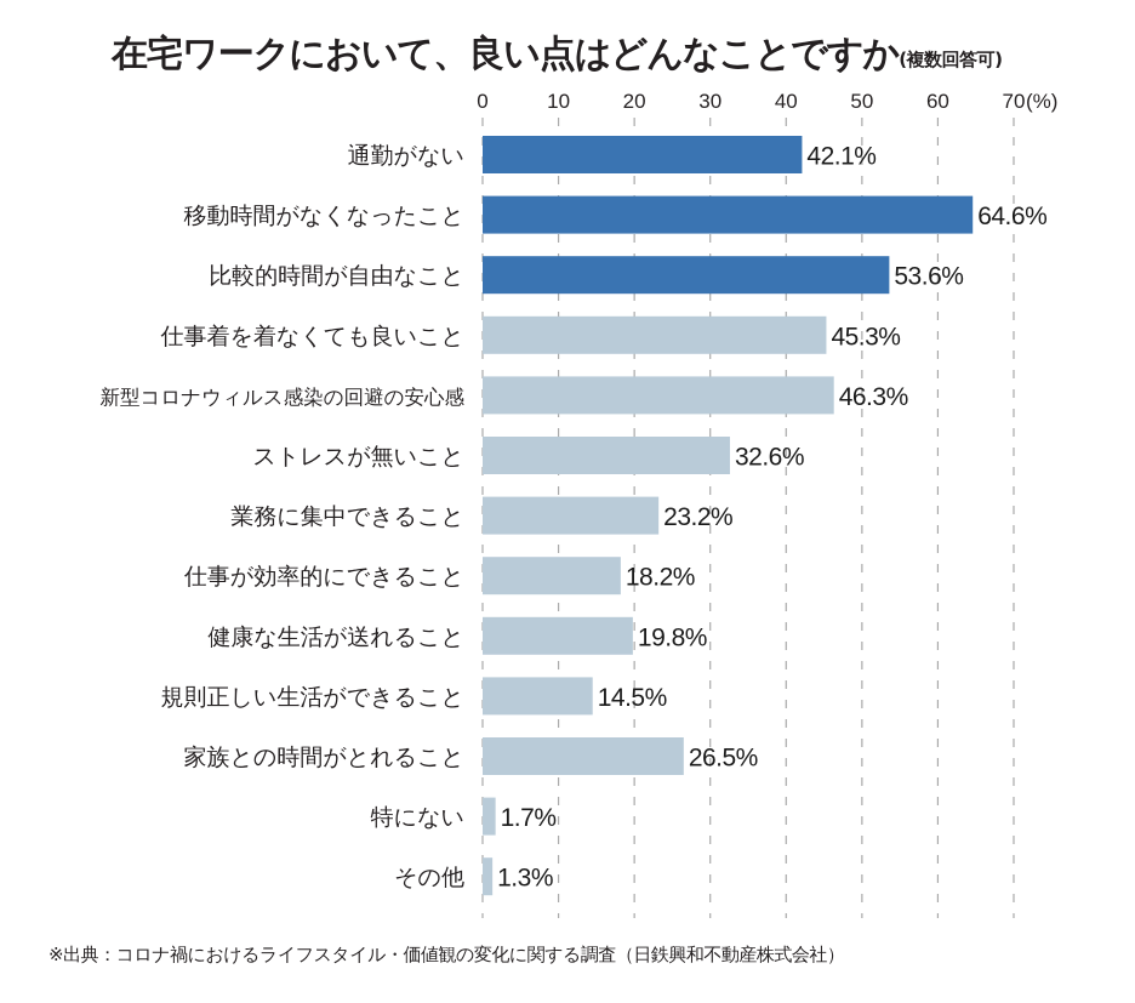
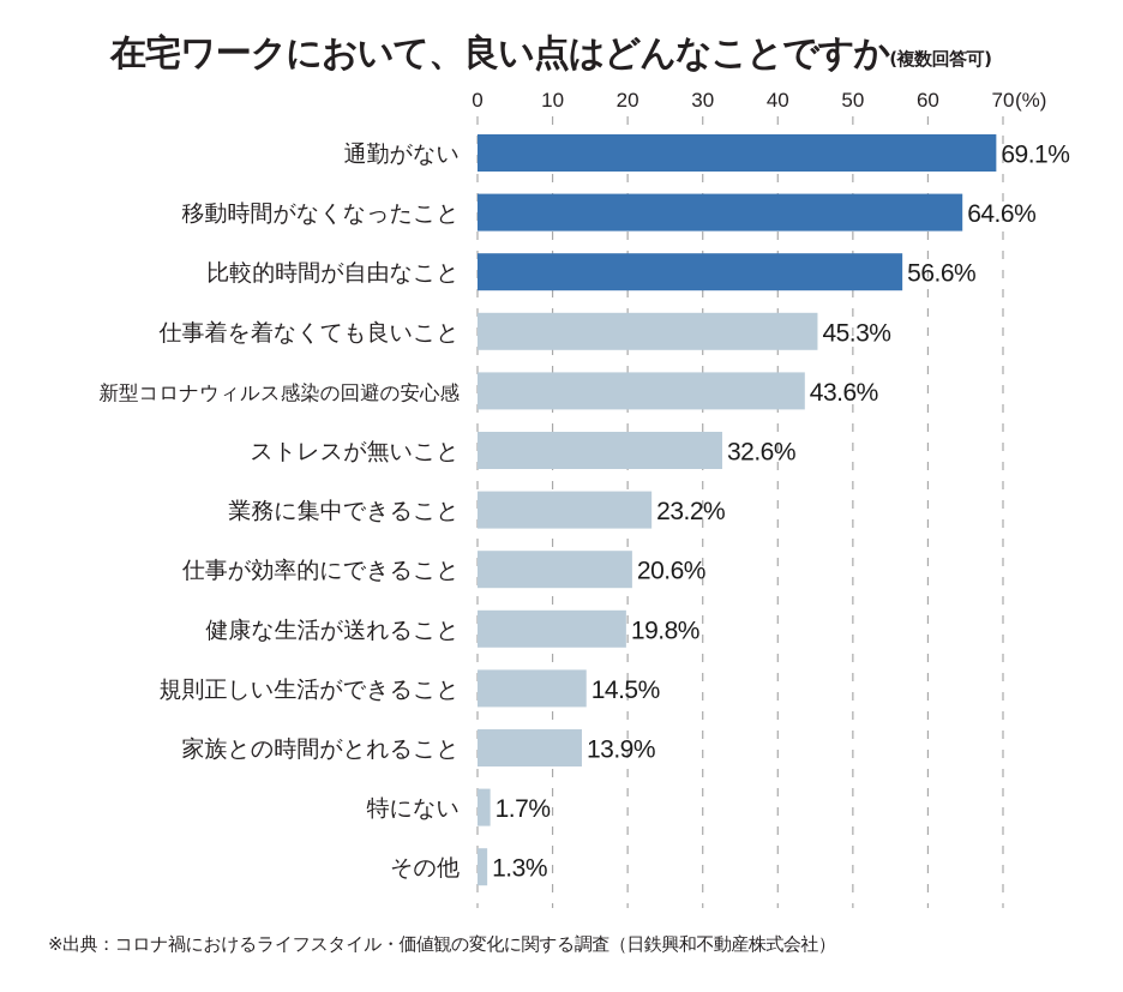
通勤がない: 42.1% -> 69.1%
比較的時間が自由なこと: 53.6% -> 56.6%
新型コロナウィルス感染の回避の安心感: 46.3% -> 43.6%
仕事が効率的にできること: 18.2% -> 20.6%
家族との時間がとれること: 26.5% -> 13.9%
